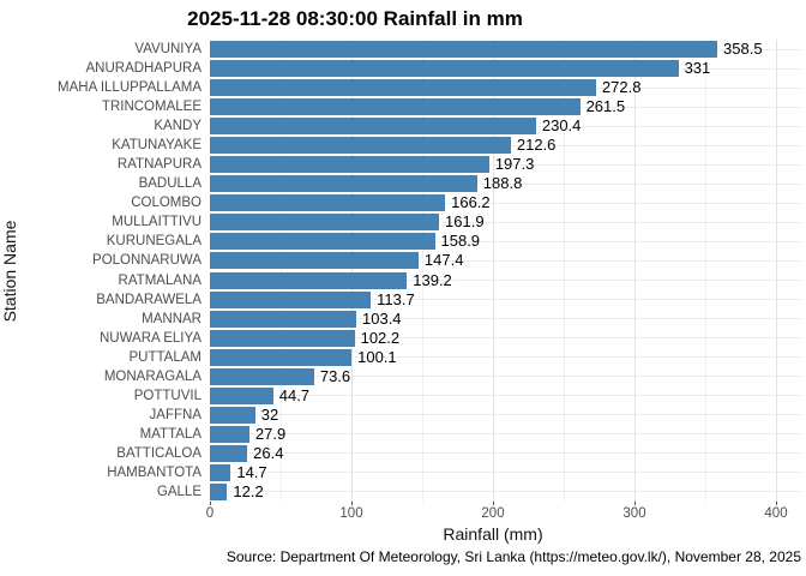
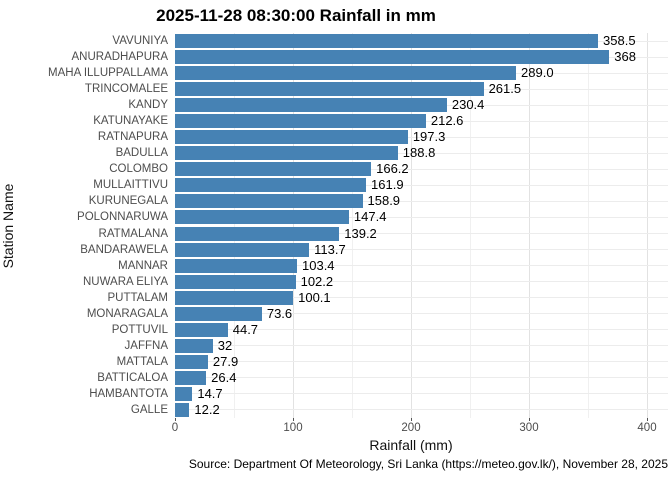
ANURADHAPURA: 331 -> 368
MAHA ILLUPPALLAMA: 272.8 -> 289.0
